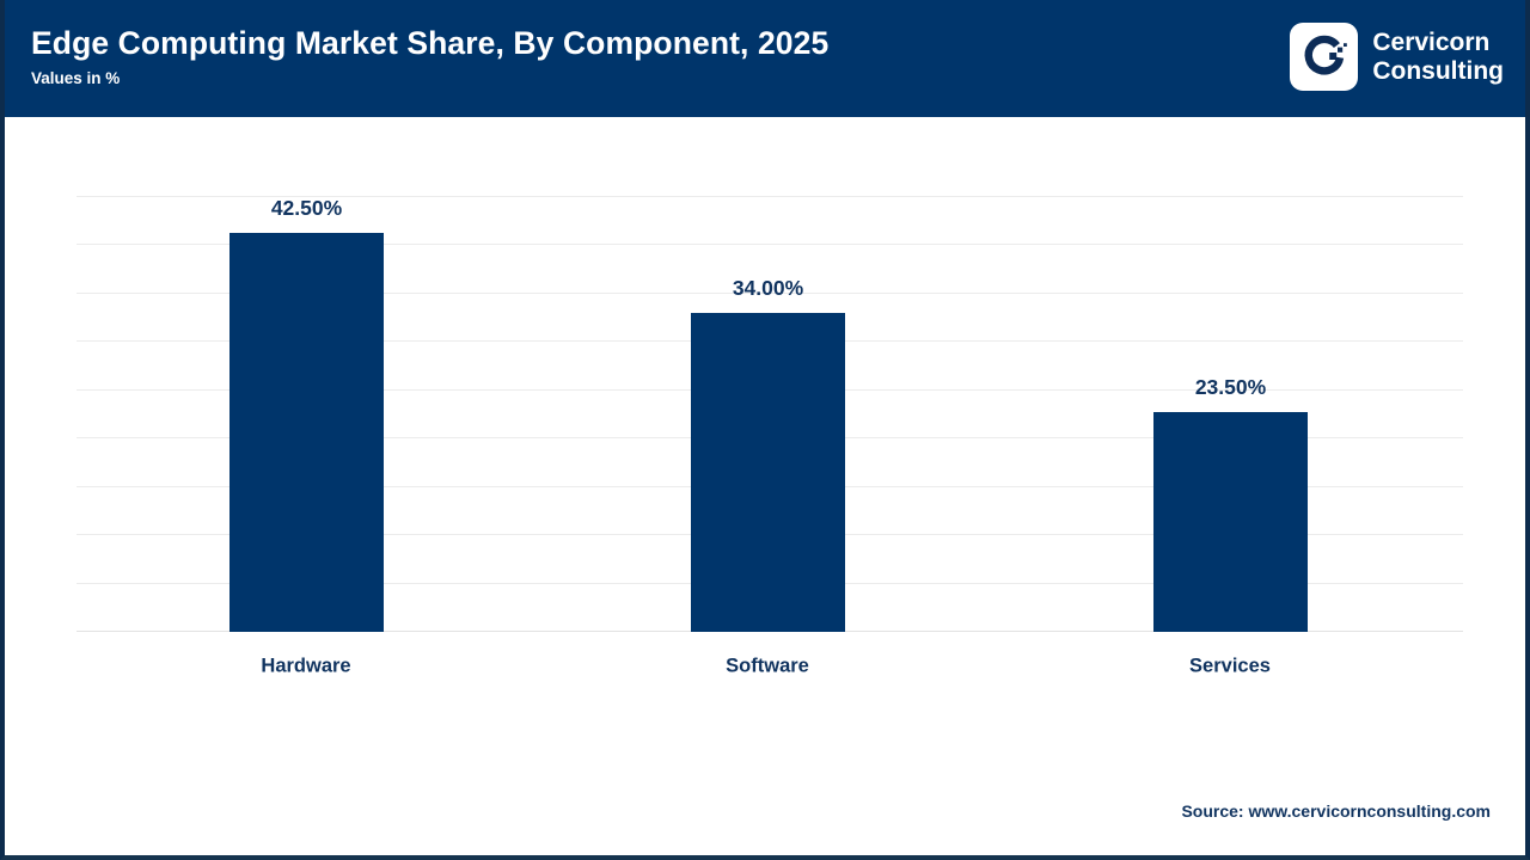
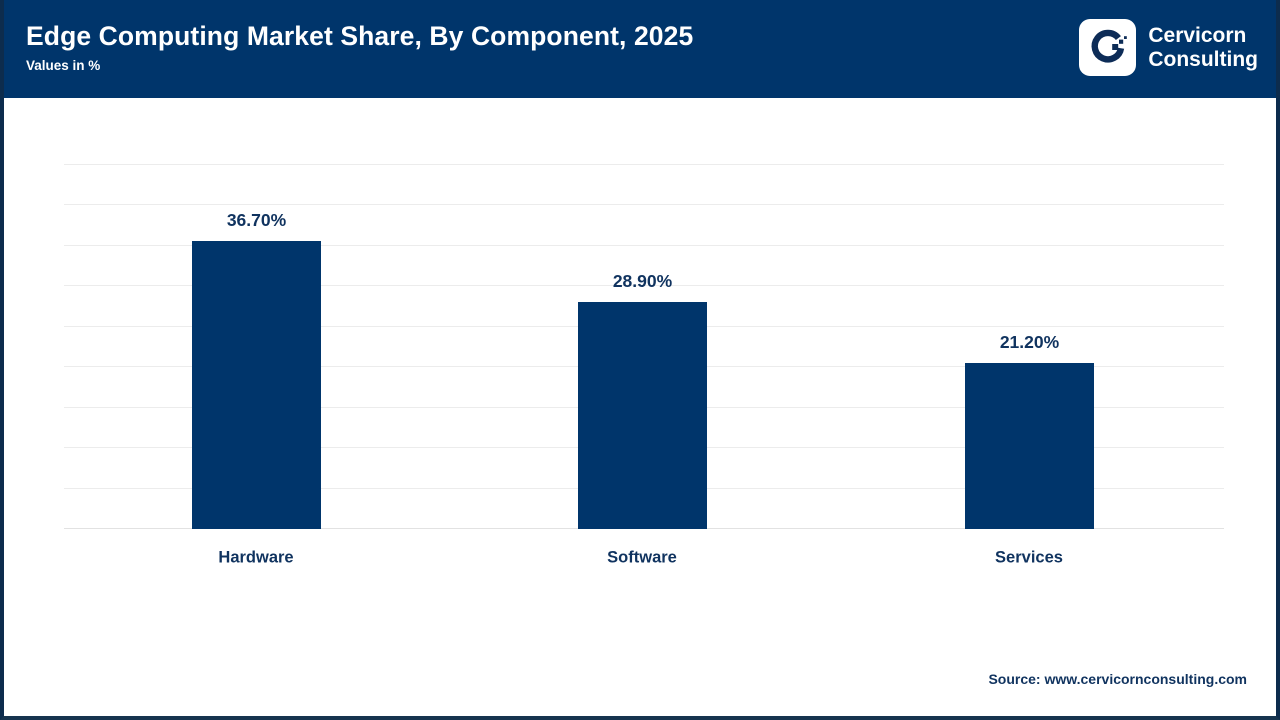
Hardware: 42.50% -> 36.70%
Software: 34.00% -> 28.90%
Services: 23.50% -> 21.20%
